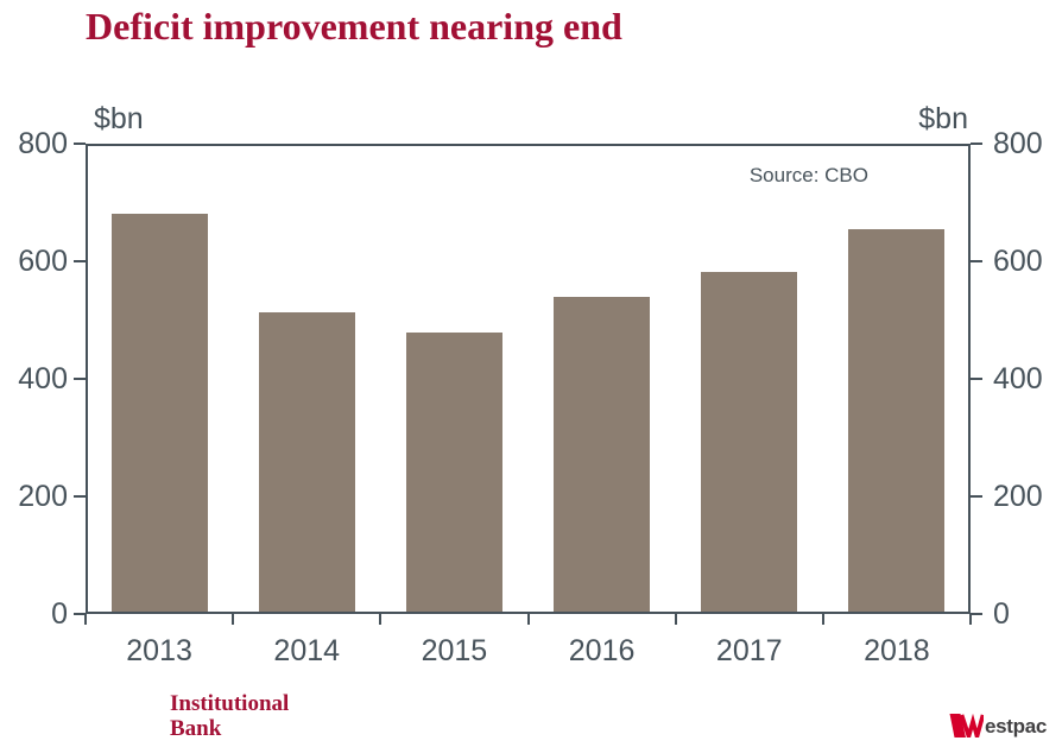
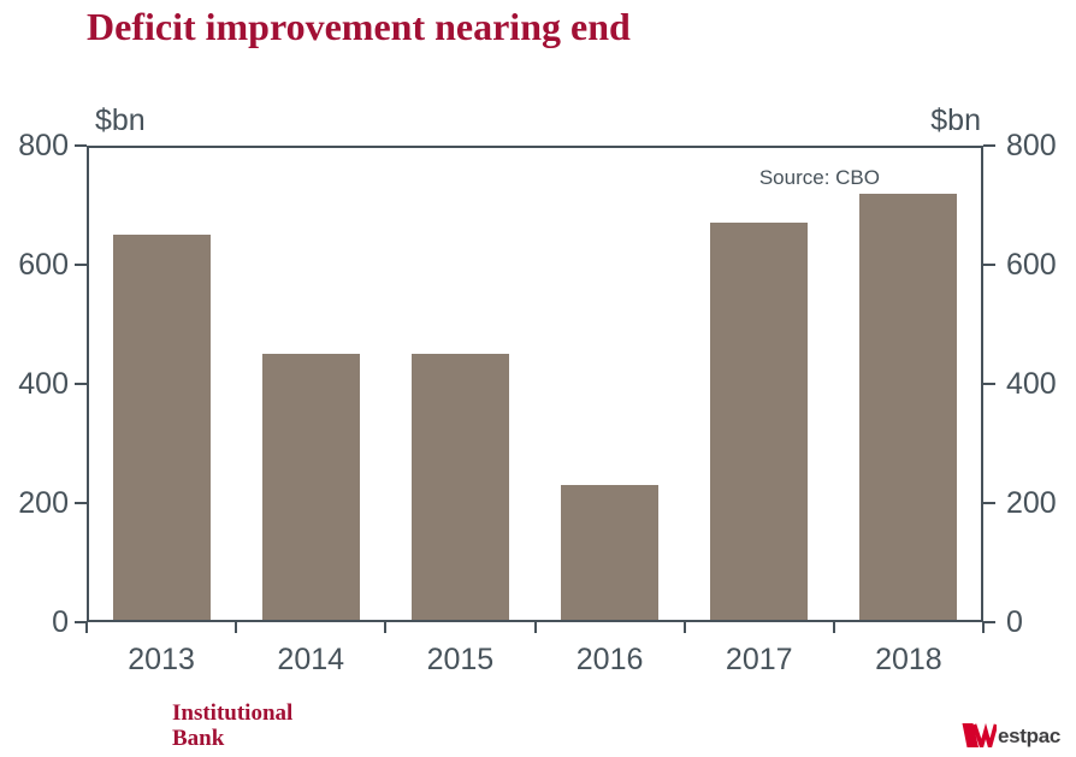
2013: 680 -> 650
2014: 510 -> 450
2015: 480 -> 450
2016: 540 -> 230
2017: 580 -> 670
2018: 660 -> 720
